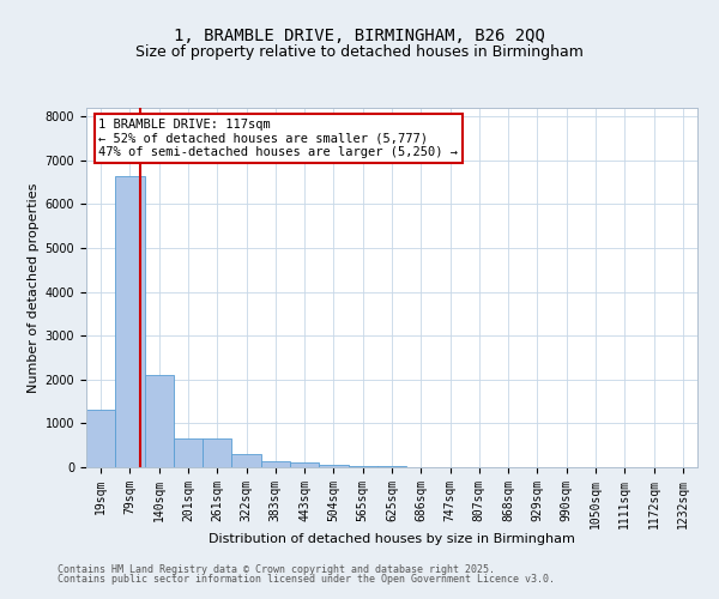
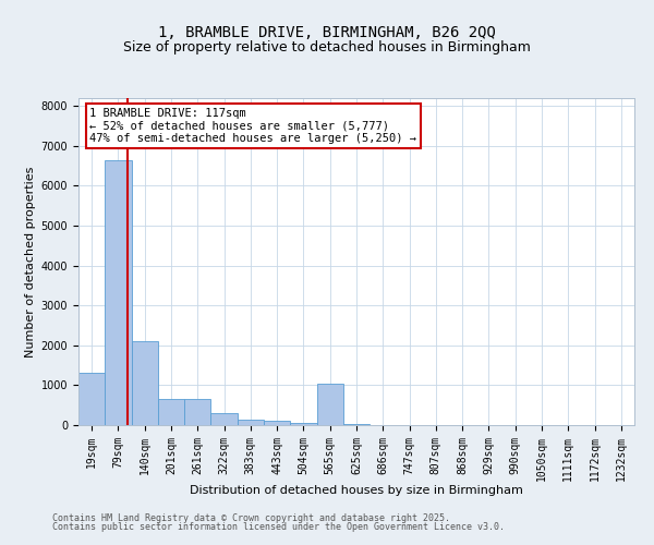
565sqm: 30 -> 1050
